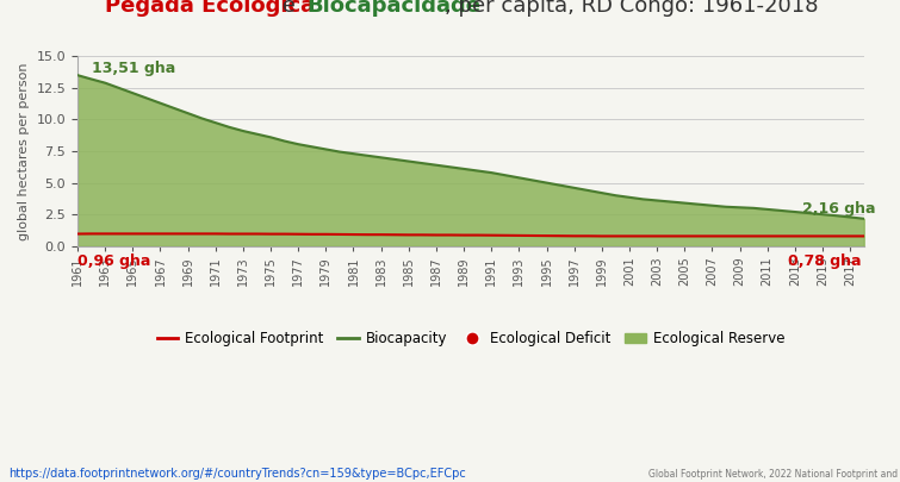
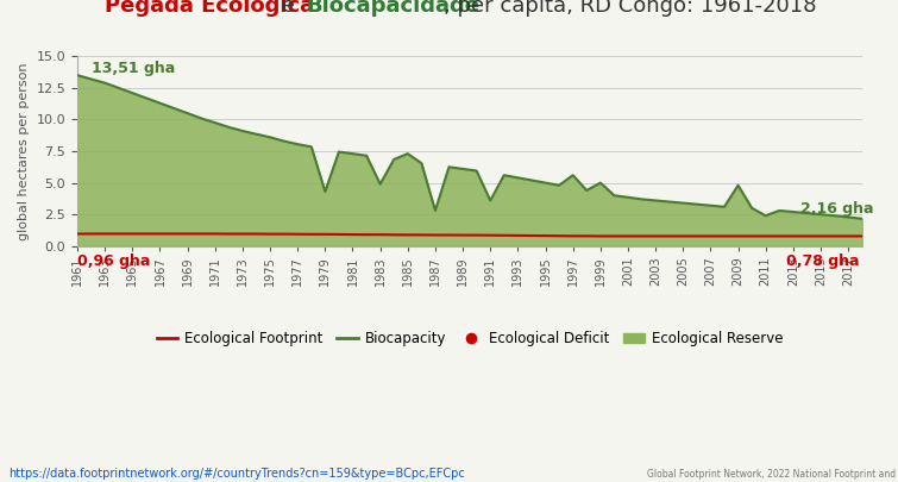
Biocapacity/1979: 7.7 -> 4.3
Biocapacity/1983: 7.0 -> 4.9
Biocapacity/1985: 6.7 -> 7.3
Biocapacity/1987: 6.4 -> 2.8
Biocapacity/1991: 5.8 -> 3.6
Biocapacity/1997: 4.6 -> 5.6
Biocapacity/1999: 4.2 -> 5.0
Biocapacity/2009: 3.0 -> 4.8
Biocapacity/2011: 2.9 -> 2.4
